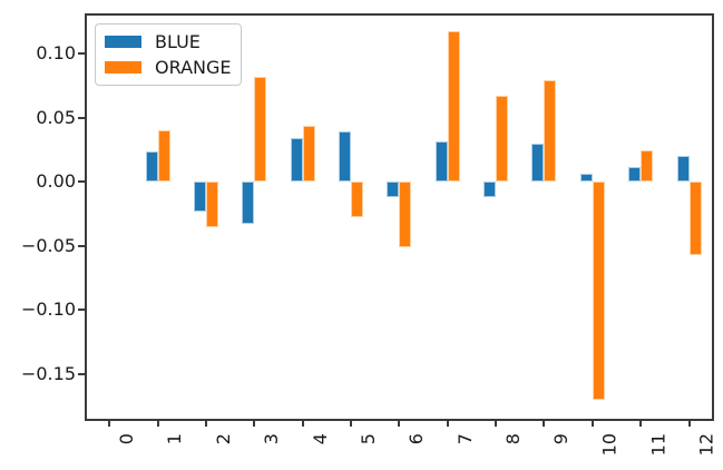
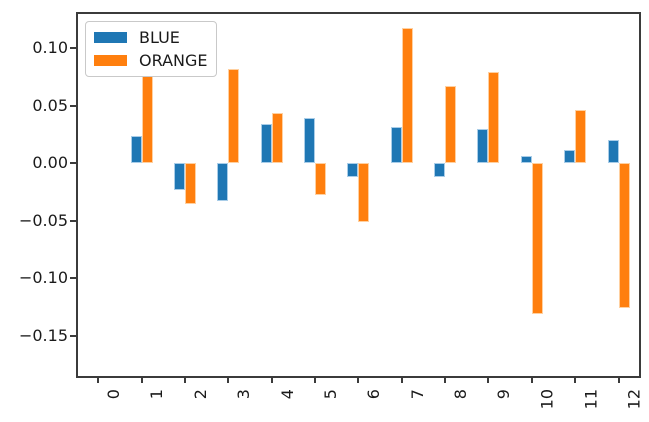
ORANGE/1: 0.040 -> 0.086
ORANGE/10: -0.170 -> -0.131
ORANGE/11: 0.025 -> 0.046
ORANGE/12: -0.057 -> -0.126
